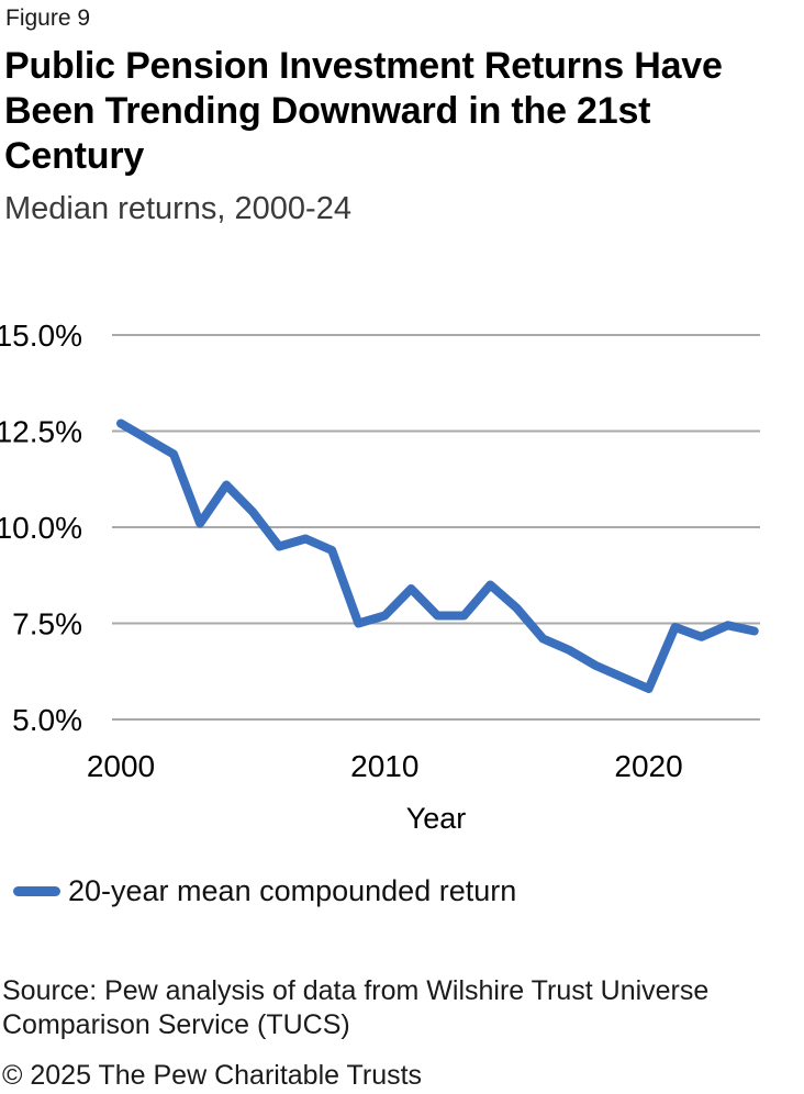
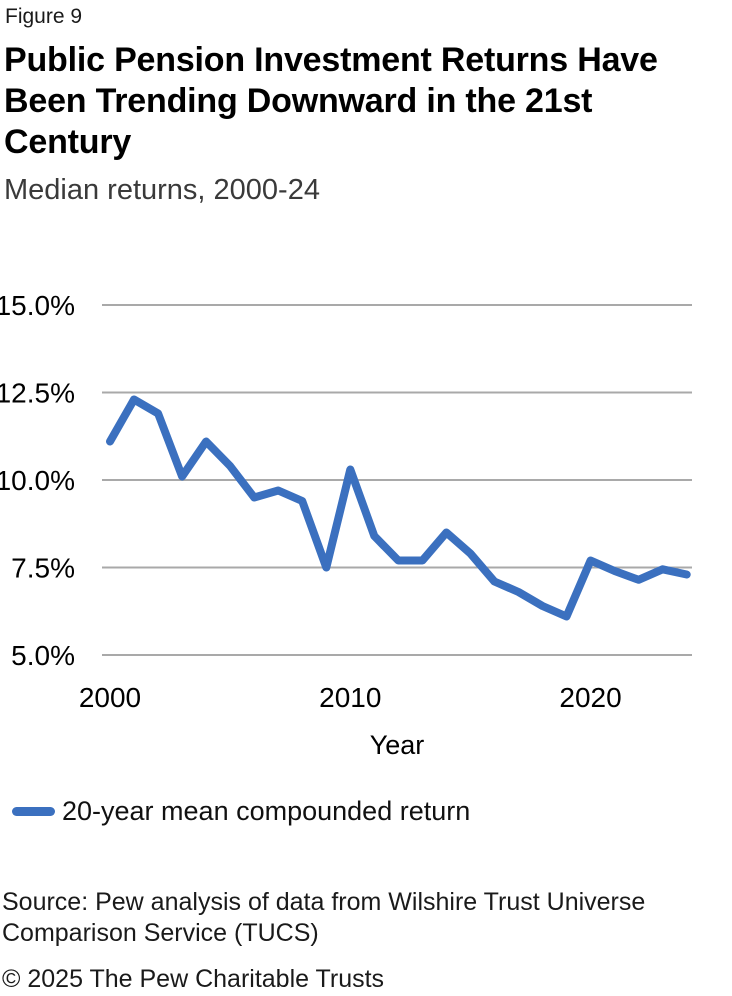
2000: 12.7% -> 11.1%
2010: 7.7% -> 10.3%
2020: 5.8% -> 7.7%
